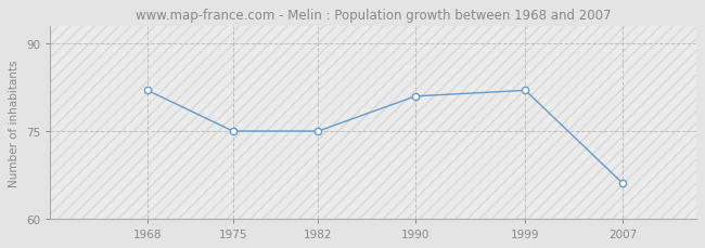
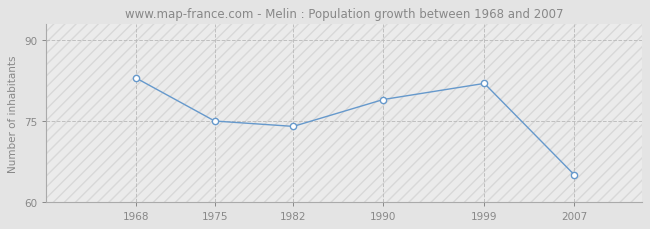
1968: 82 -> 83
1982: 75 -> 74
1990: 81 -> 79
2007: 66 -> 65
